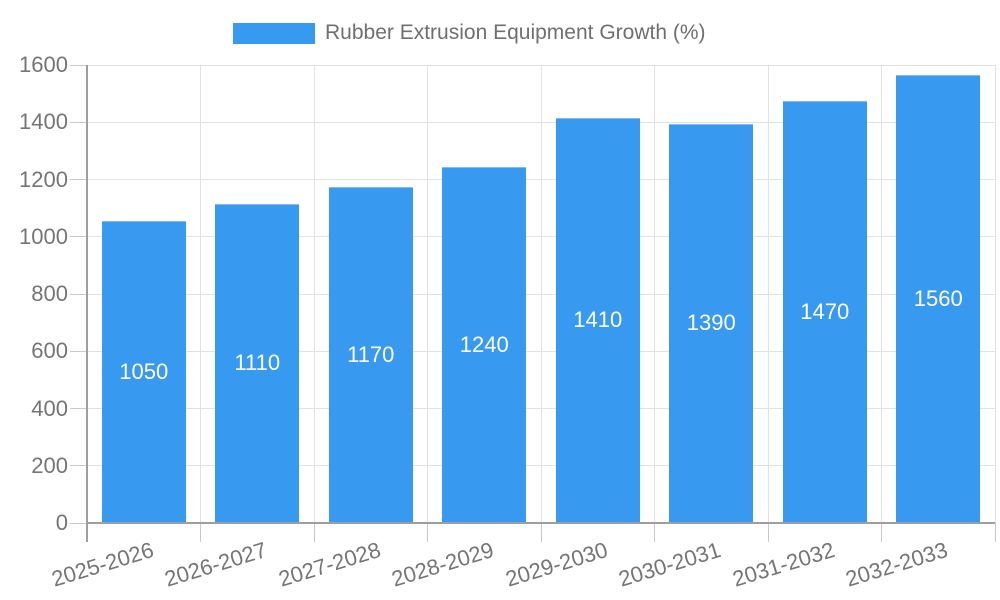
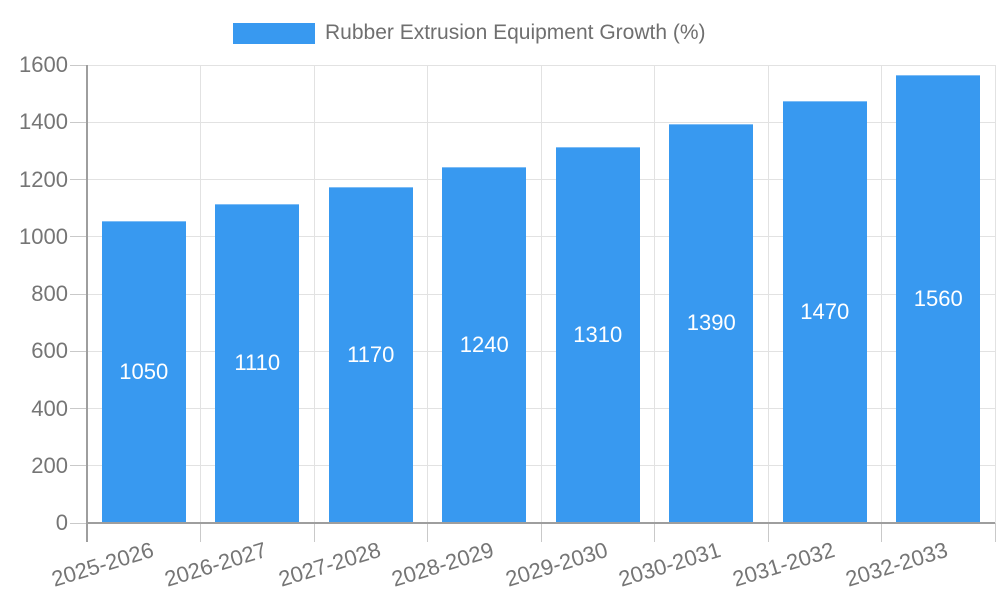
2029-2030: 1410 -> 1310
